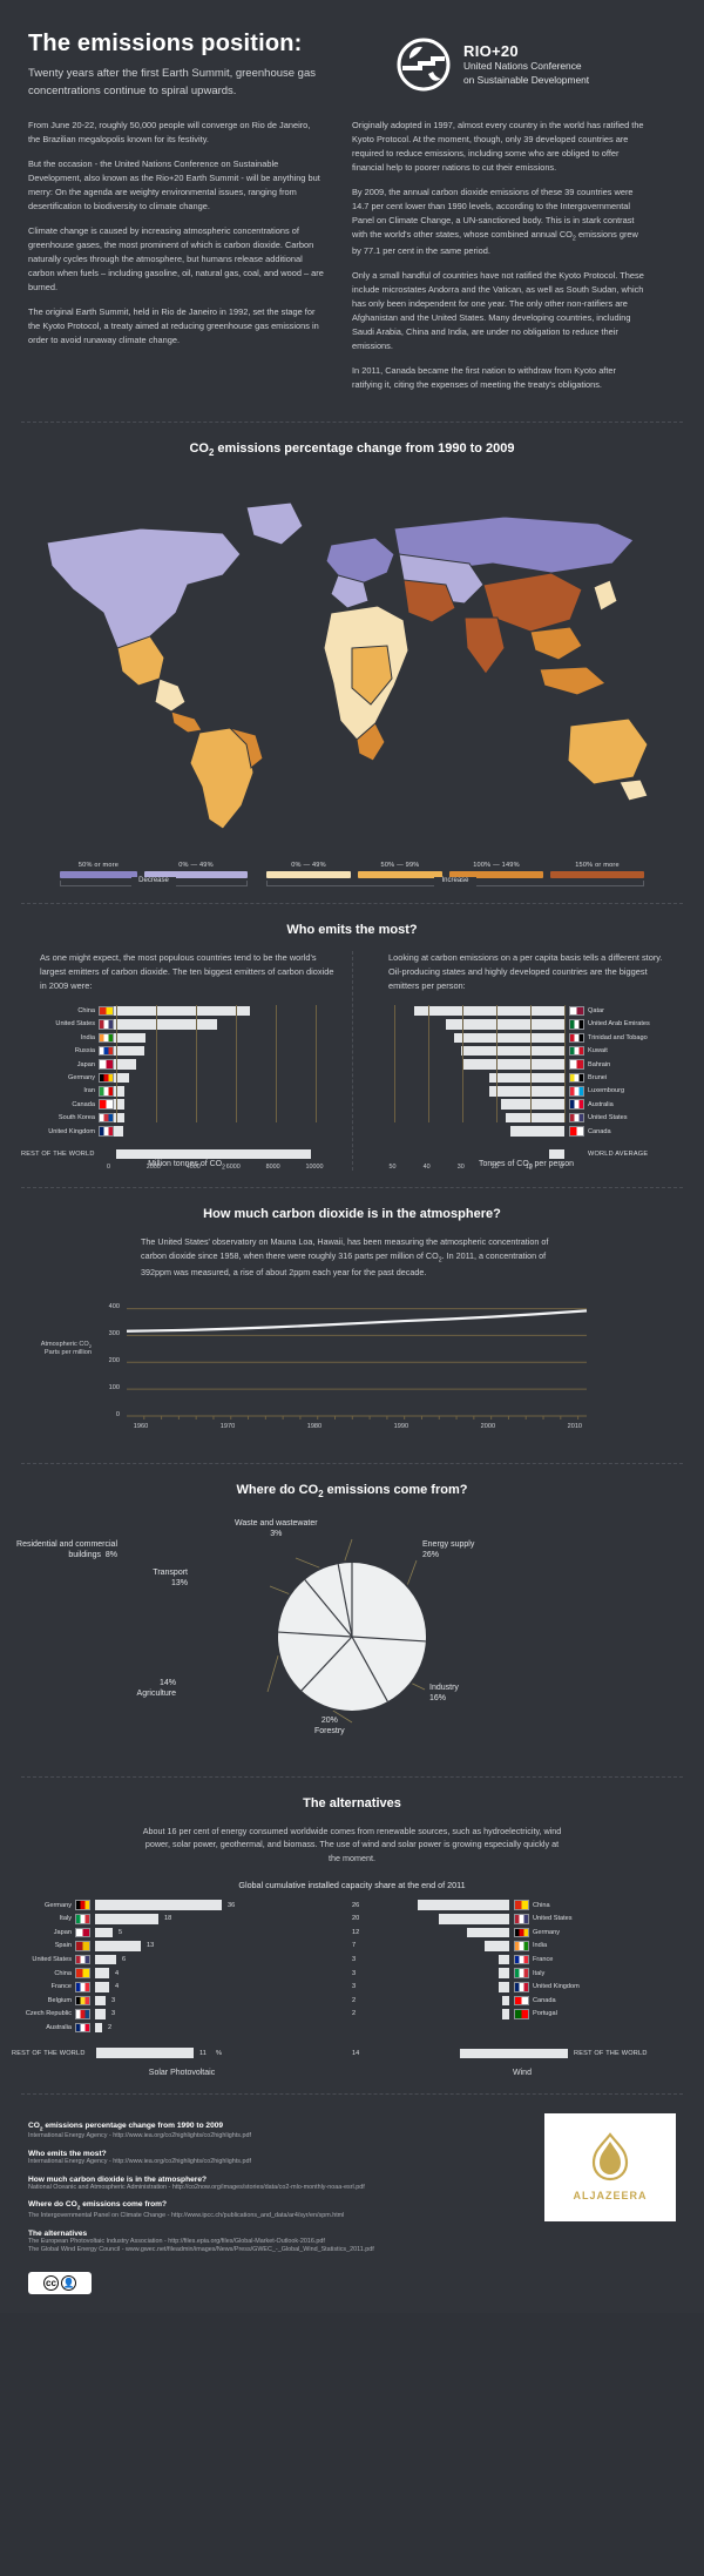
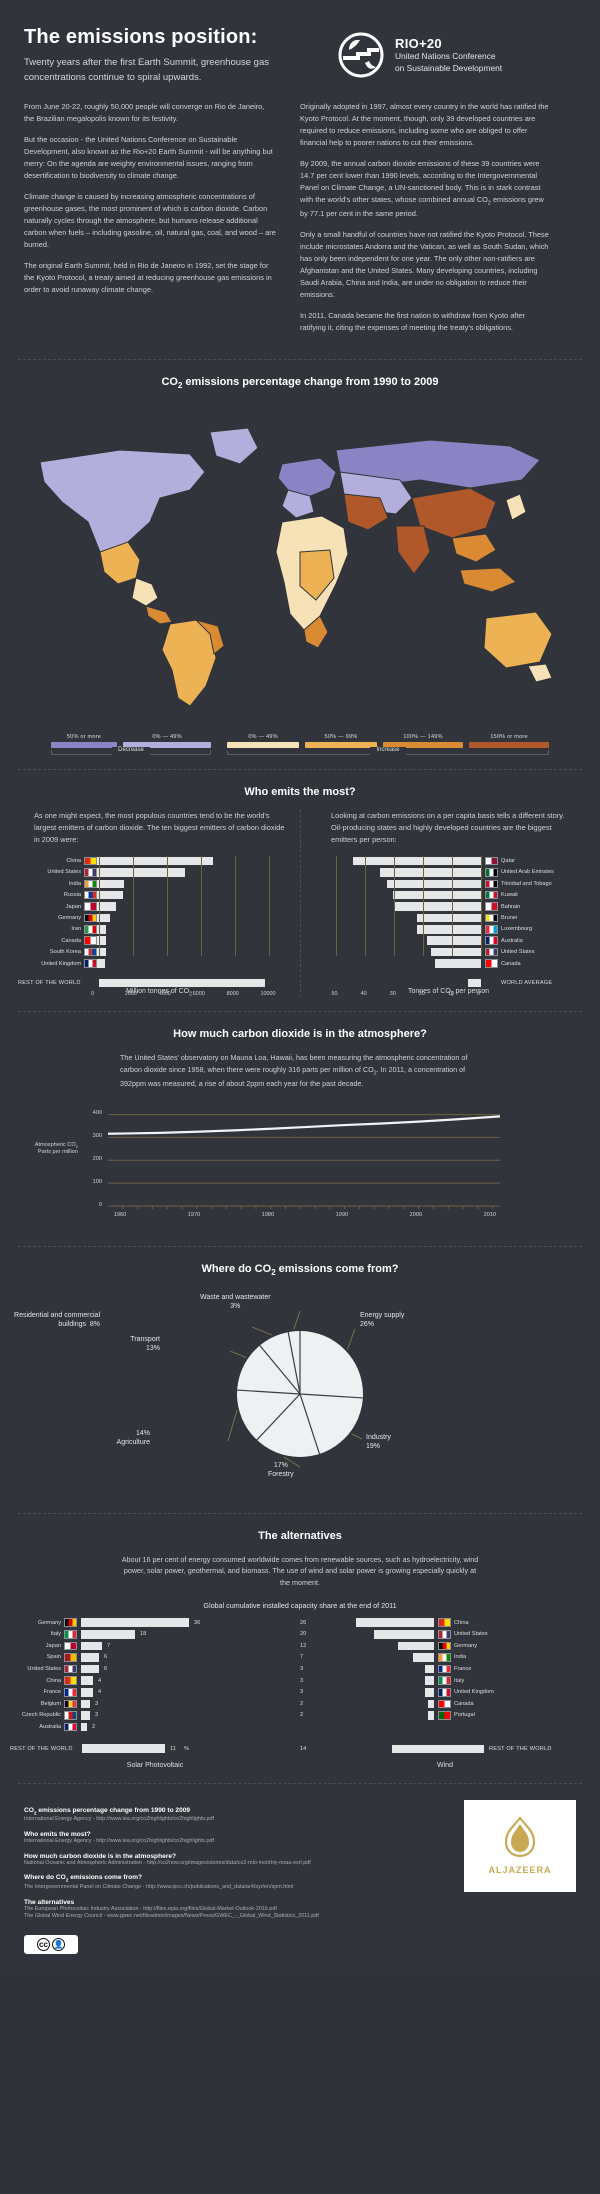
Where do CO2 emissions come from?/Industry: 16% -> 19%
Where do CO2 emissions come from?/Forestry: 20% -> 17%
Solar Photovoltaic/Japan: 5 -> 7
Solar Photovoltaic/Spain: 13 -> 6
